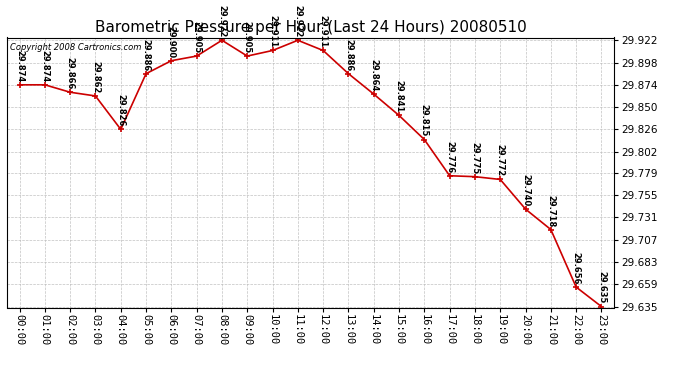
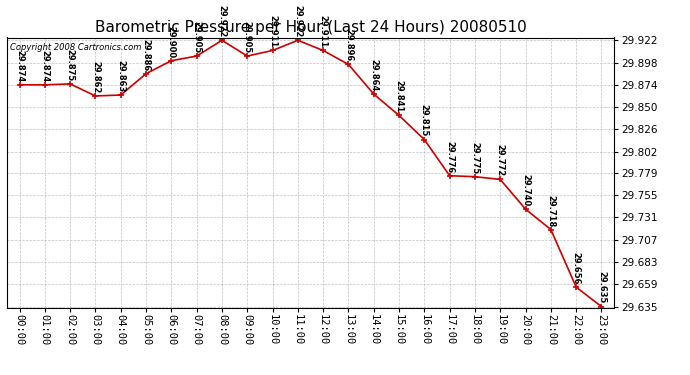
02:00: 29.866 -> 29.875
04:00: 29.826 -> 29.863
13:00: 29.886 -> 29.896
